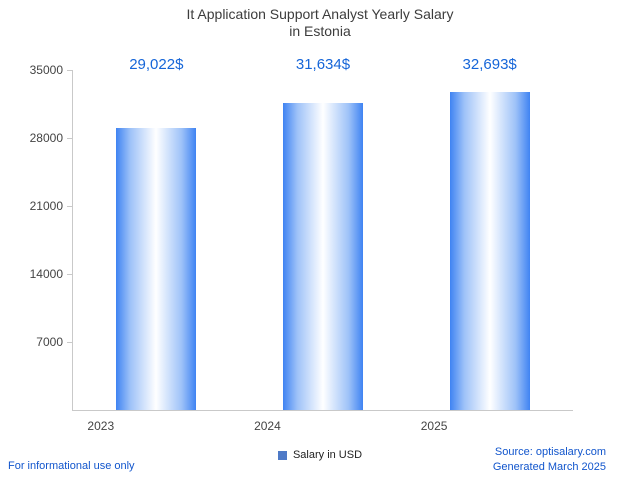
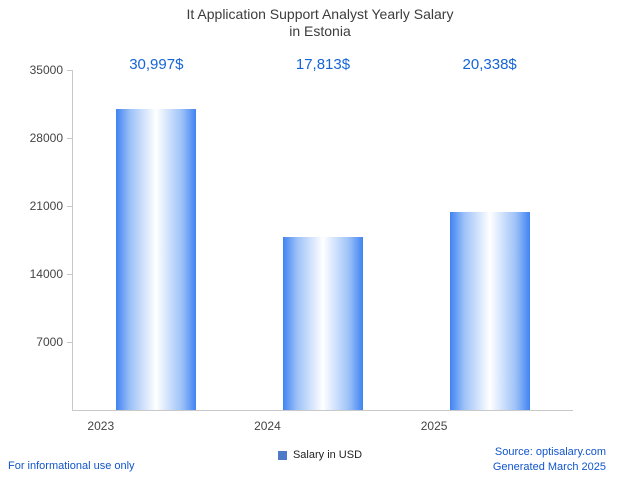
2023: 29,022 -> 30,997
2024: 31,634 -> 17,813
2025: 32,693 -> 20,338
